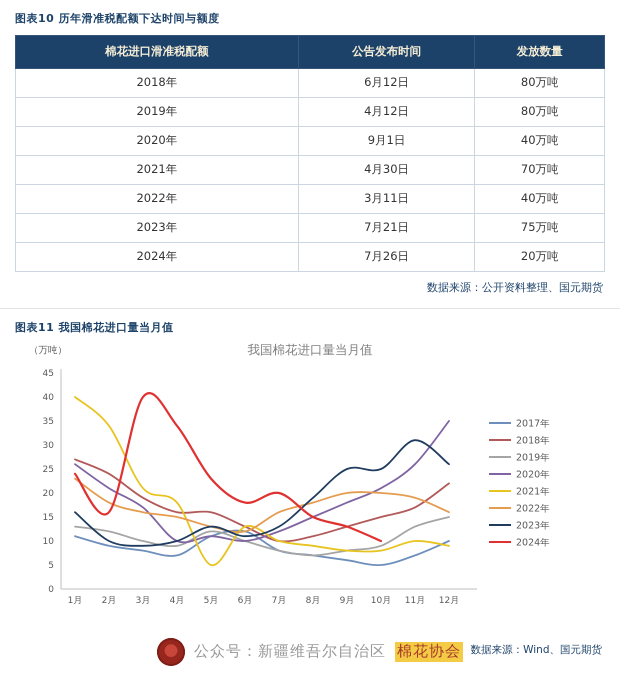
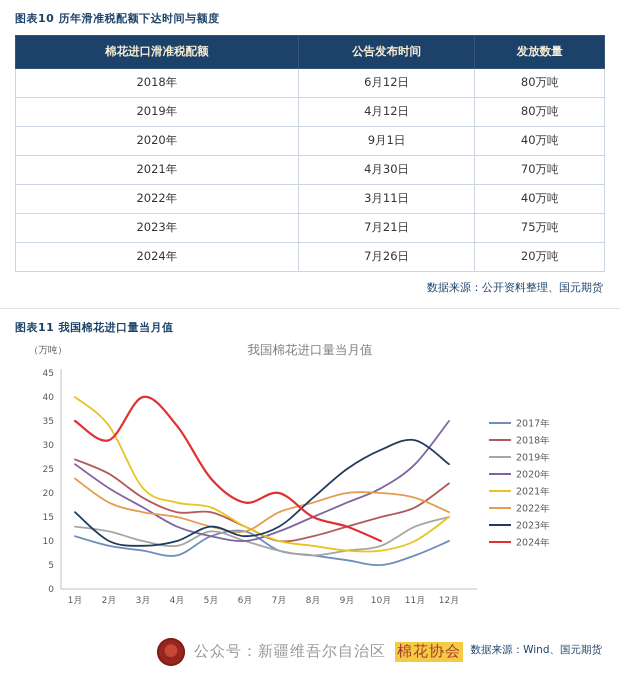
2024年/1月: 24 -> 35
2024年/2月: 16 -> 31
2020年/4月: 10 -> 13
2021年/5月: 5 -> 17
2023年/10月: 25 -> 29
2021年/12月: 9 -> 15
